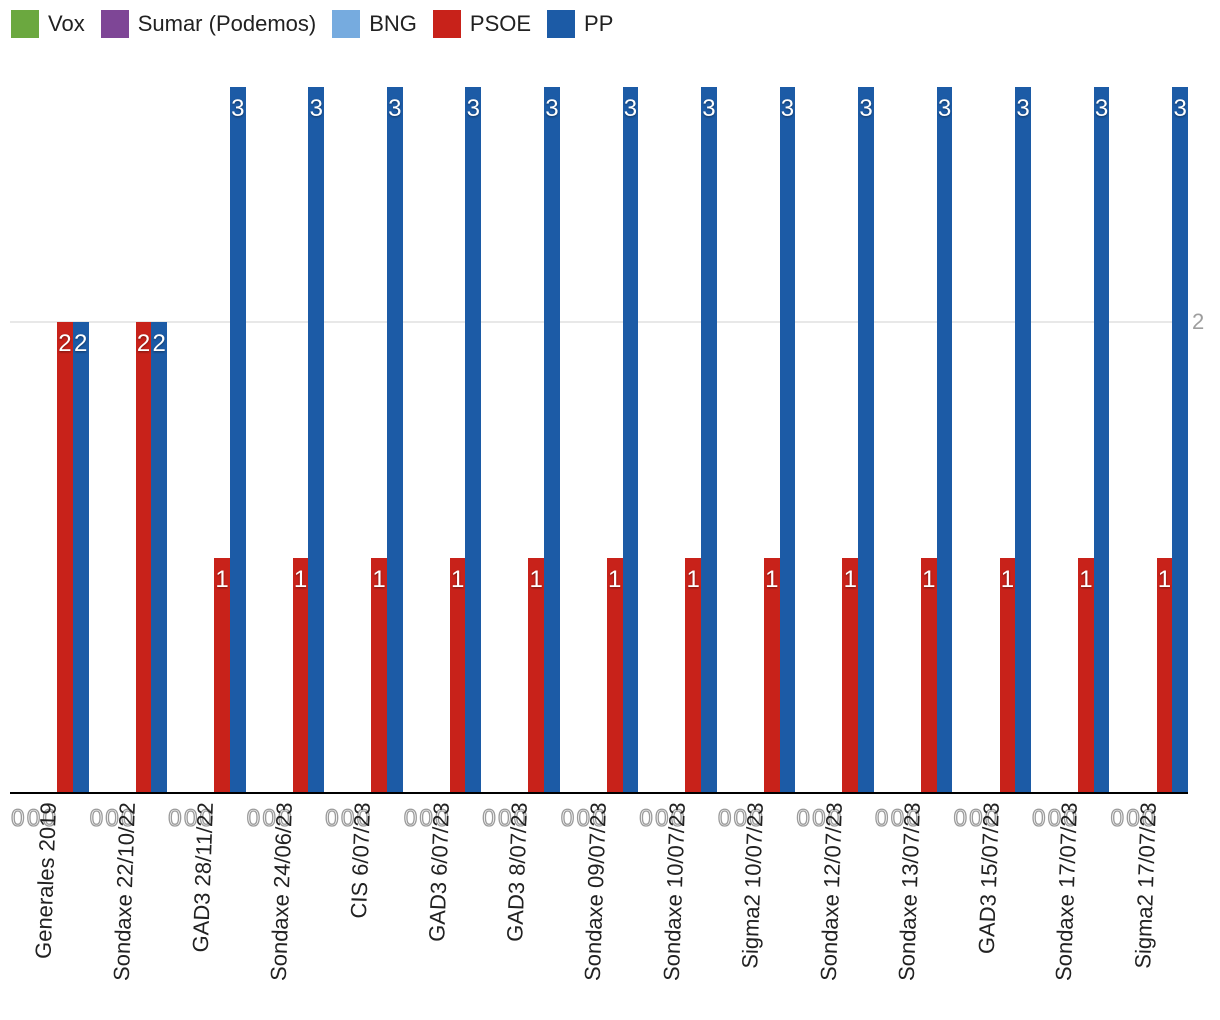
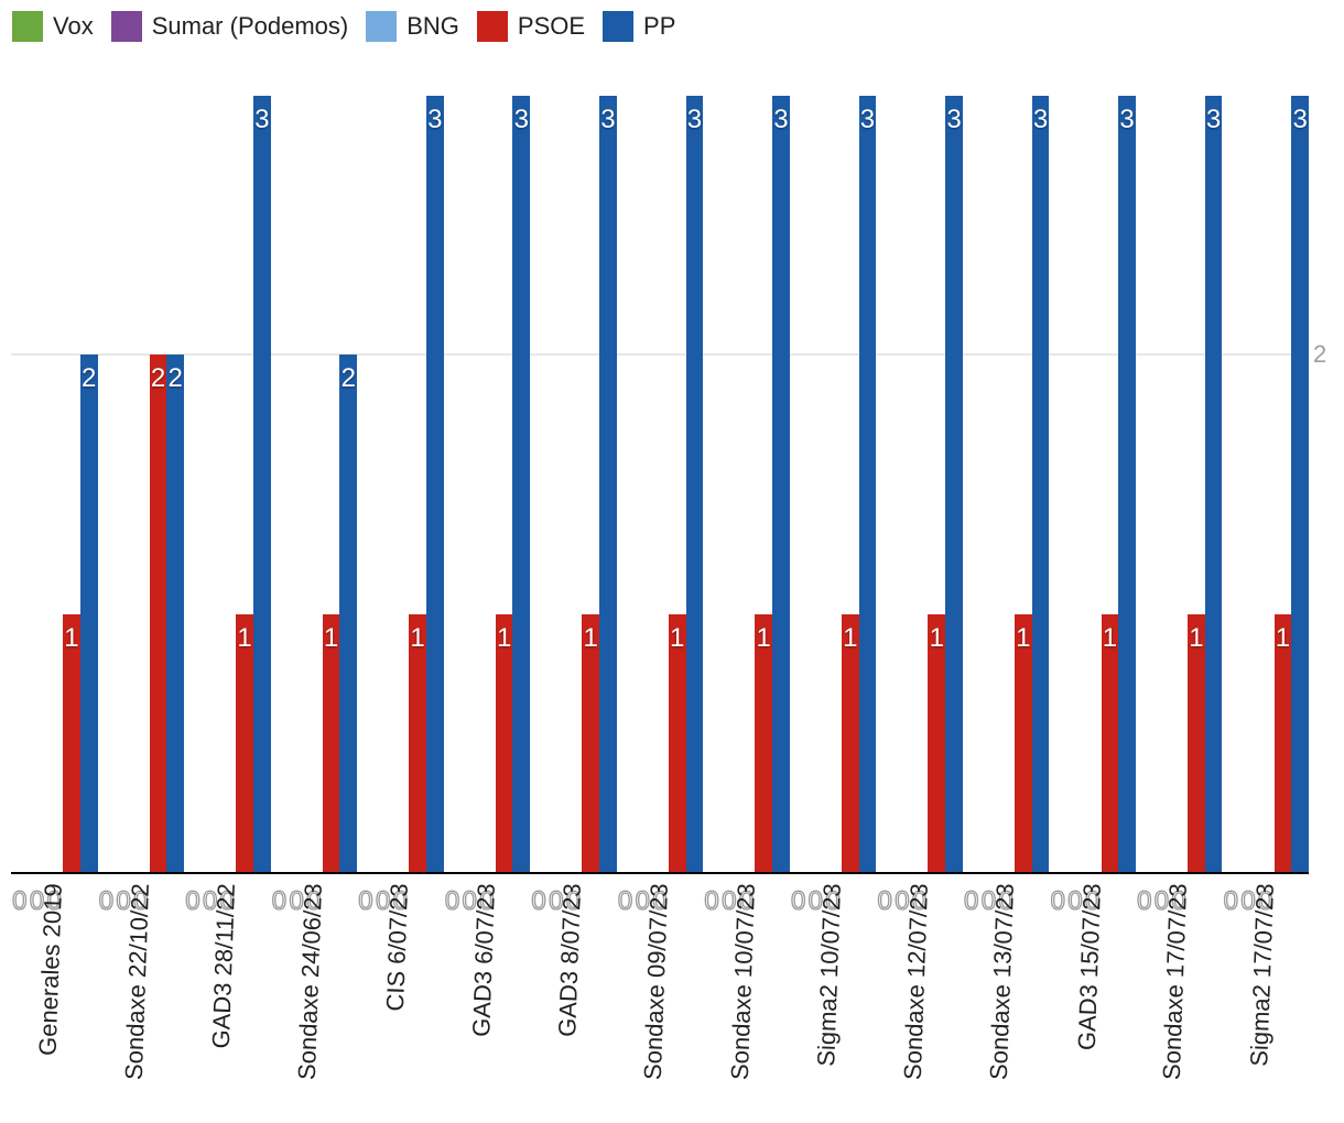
PSOE/Generales 2019: 2 -> 1
PP/Sondaxe 24/06/23: 3 -> 2
